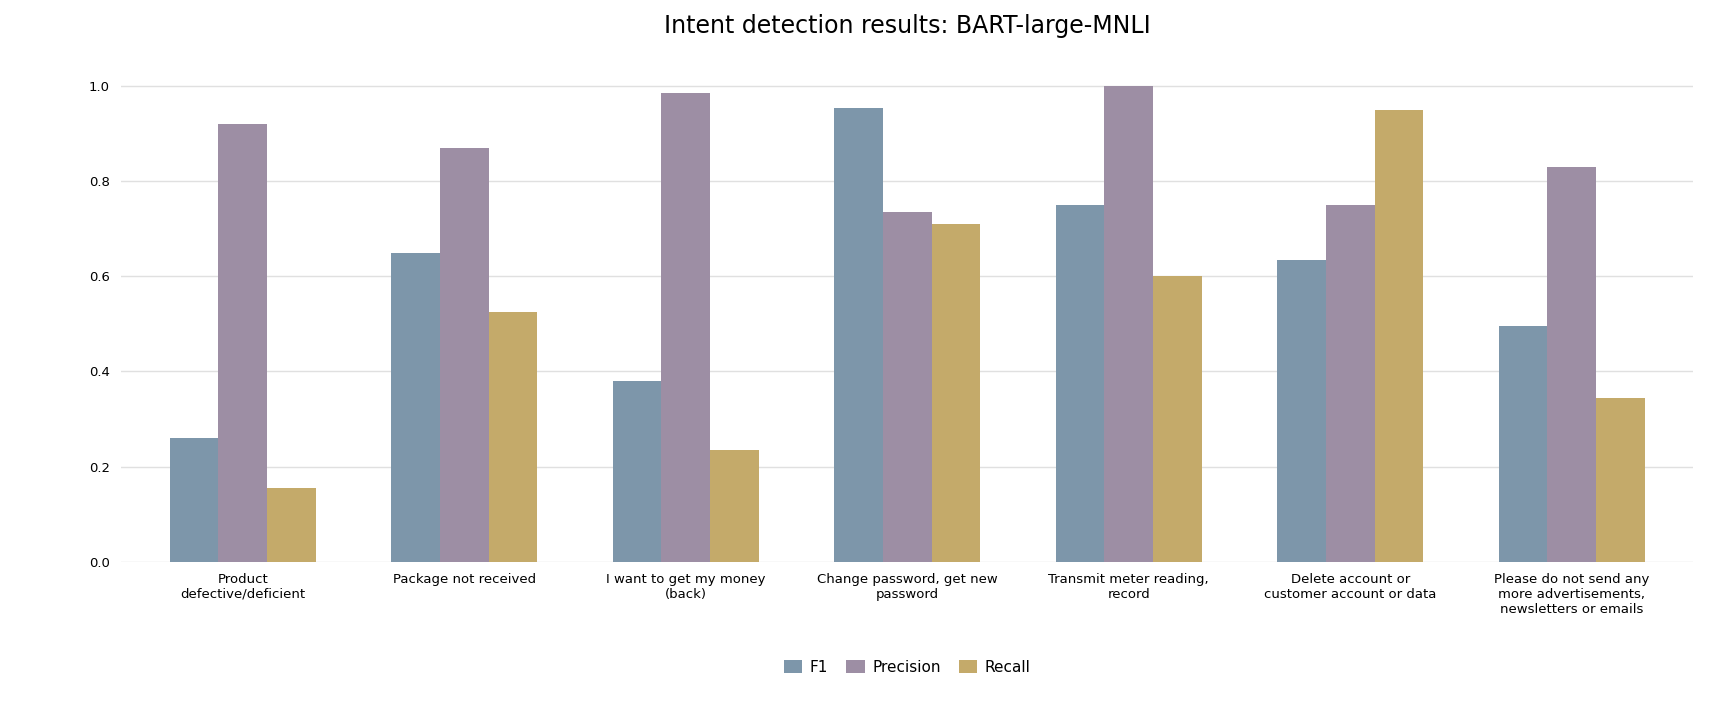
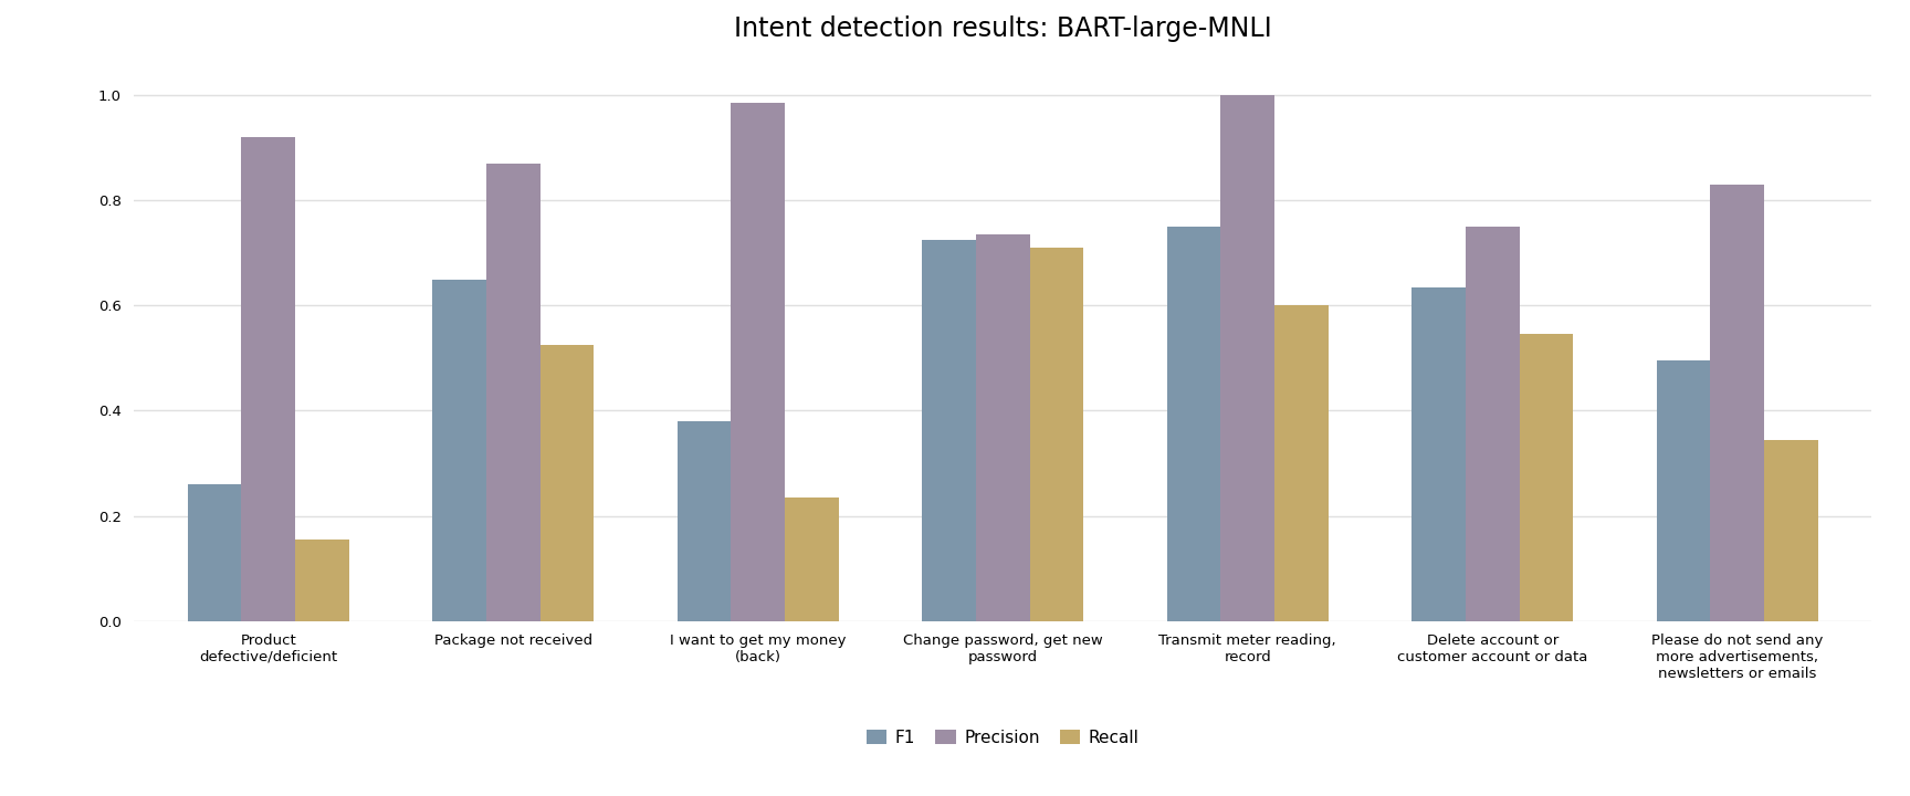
F1/Change password, get new password: 0.955 -> 0.725
Recall/Delete account or customer account or data: 0.950 -> 0.545
